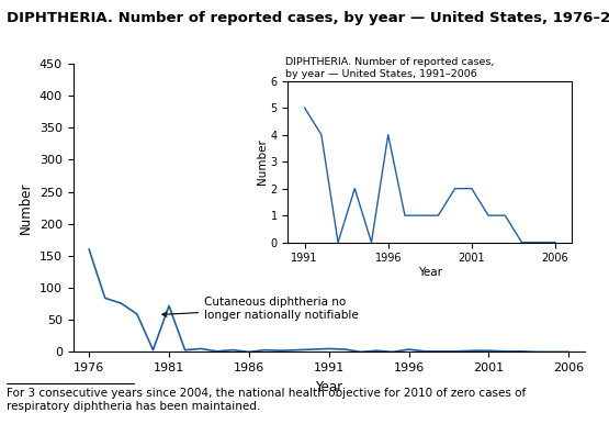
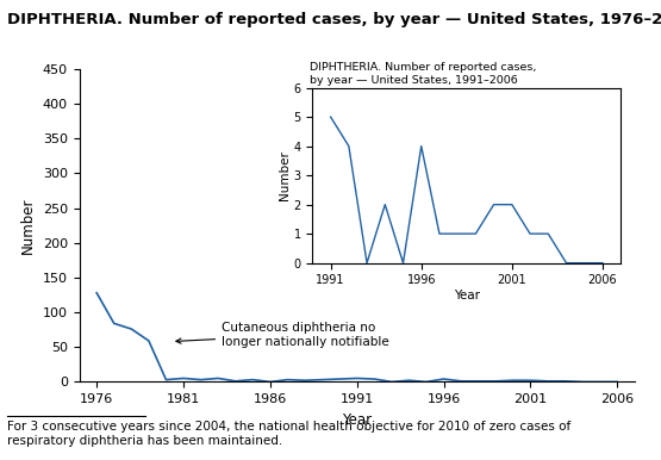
1976: 160 -> 128
1981: 72 -> 5
